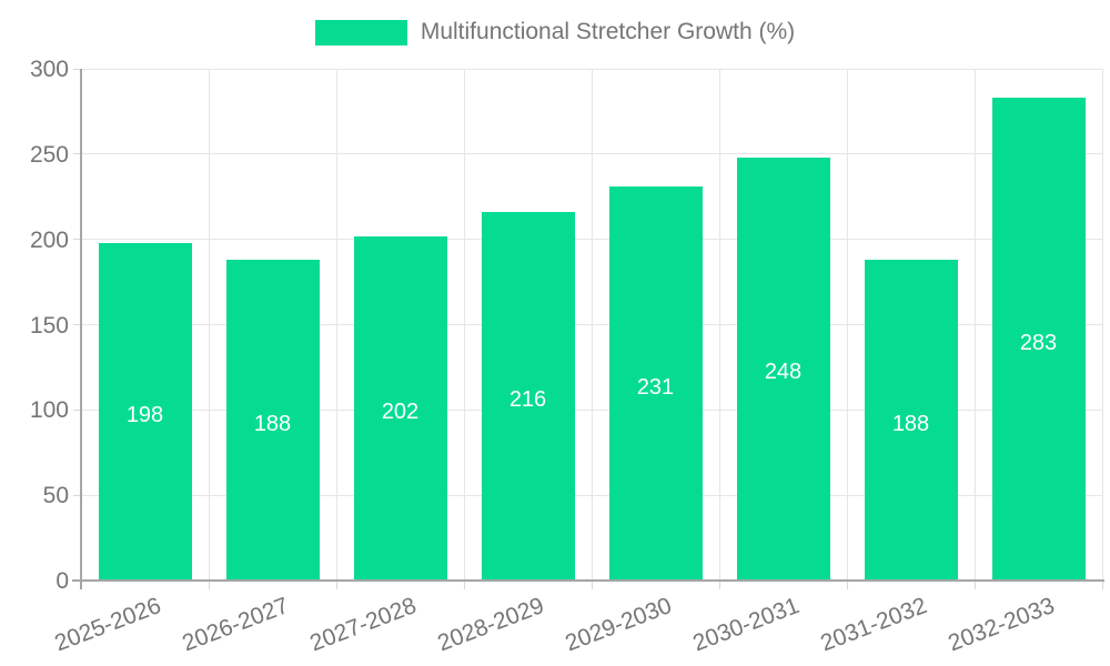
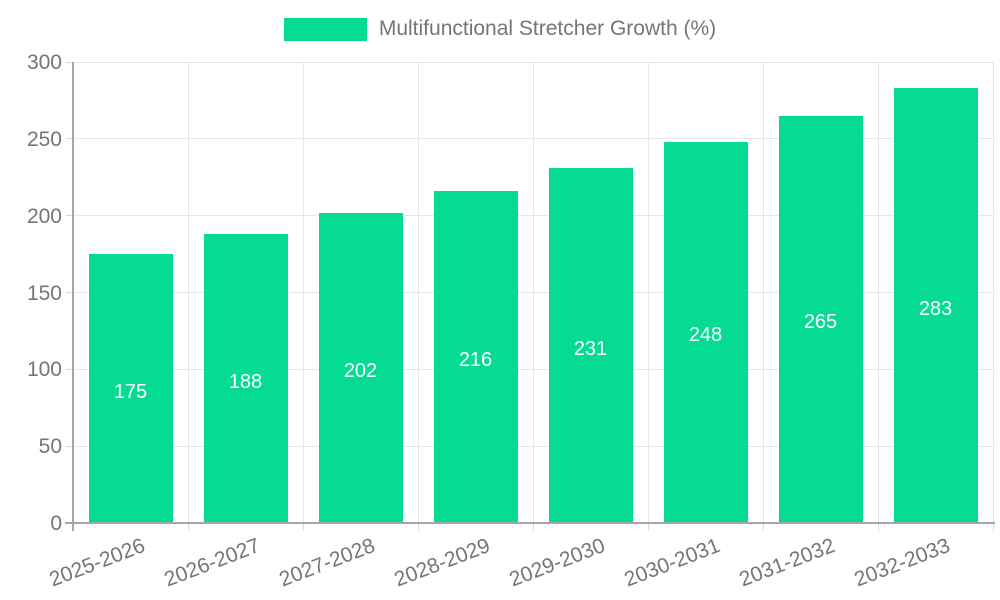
2025-2026: 198 -> 175
2031-2032: 188 -> 265
